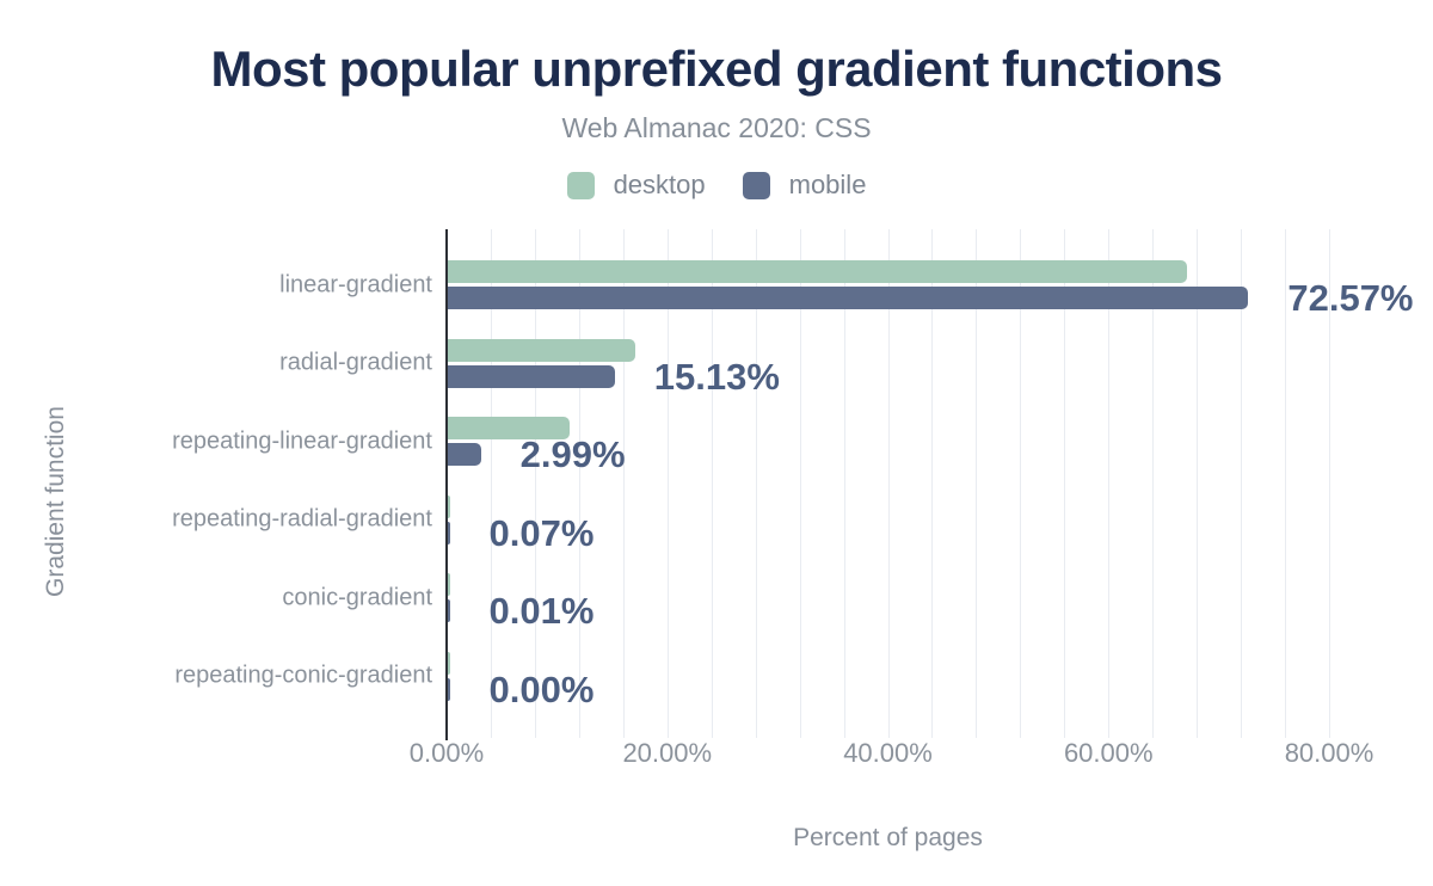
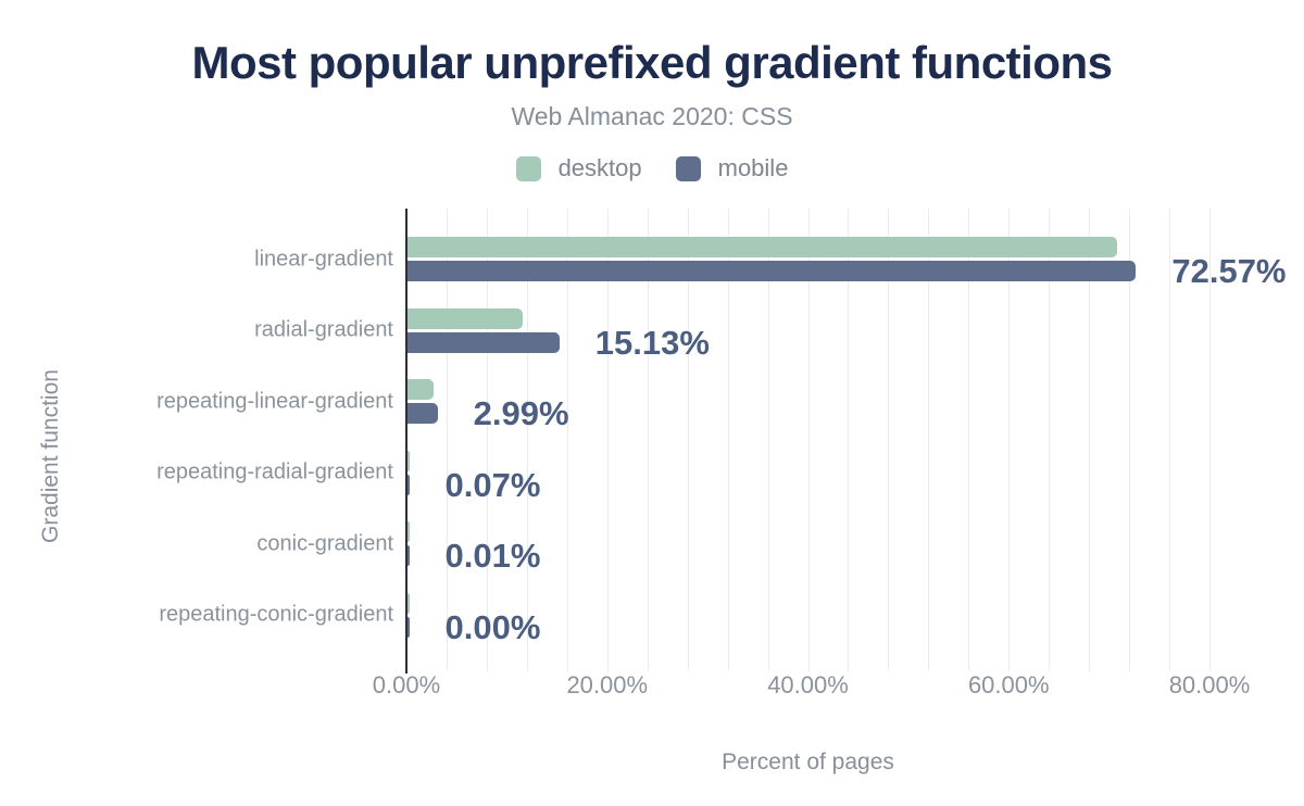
desktop/linear-gradient: 67% -> 71%
desktop/radial-gradient: 17% -> 12%
desktop/repeating-linear-gradient: 11% -> 3%
